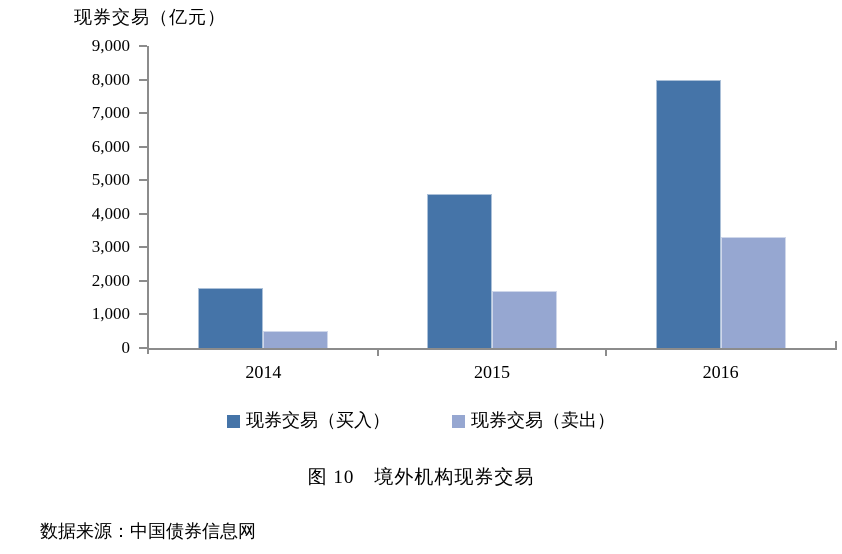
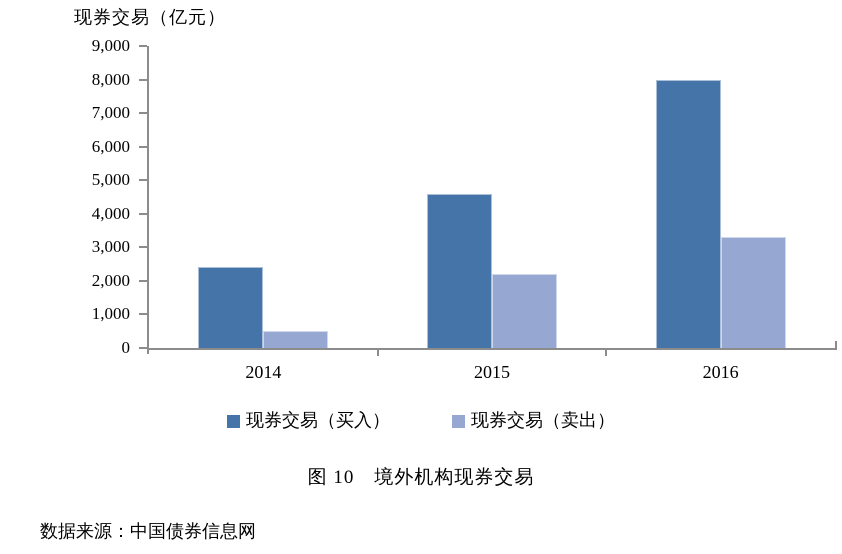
现券交易（买入）/2014: 1800 -> 2400
现券交易（卖出）/2015: 1700 -> 2200
